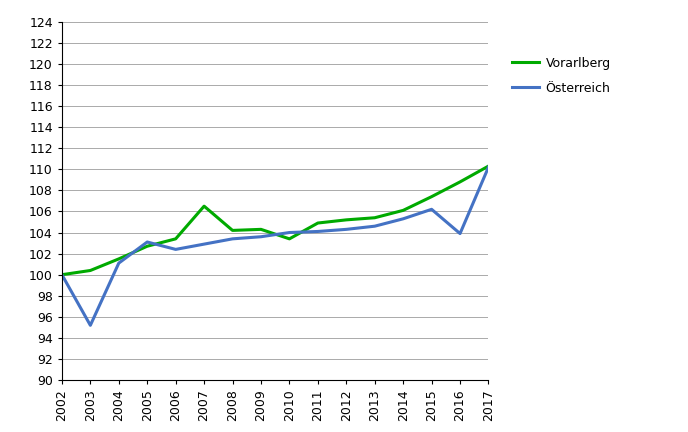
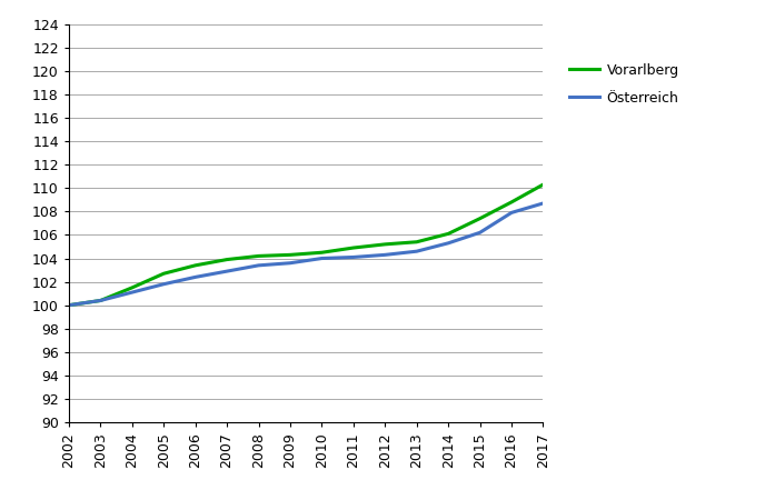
Österreich/2003: 95.2 -> 100.4
Österreich/2005: 103.1 -> 101.8
Vorarlberg/2007: 106.5 -> 103.9
Vorarlberg/2010: 103.4 -> 104.5
Österreich/2016: 103.9 -> 107.9
Österreich/2017: 110.2 -> 108.7
